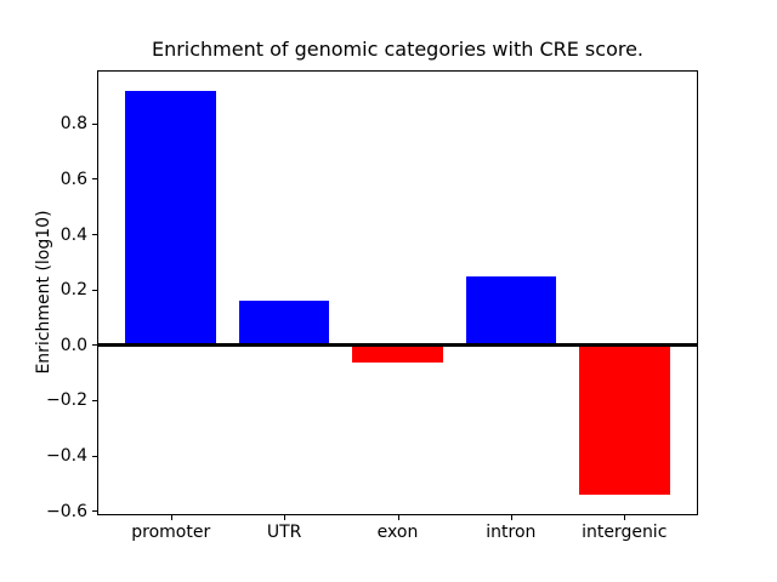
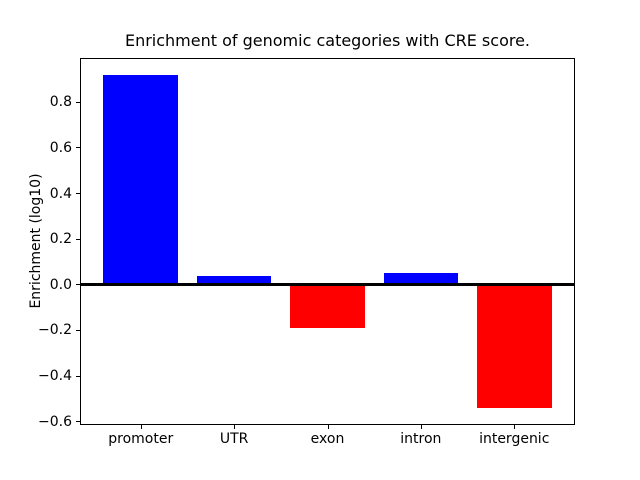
UTR: 0.16 -> 0.04
exon: -0.06 -> -0.19
intron: 0.25 -> 0.05
